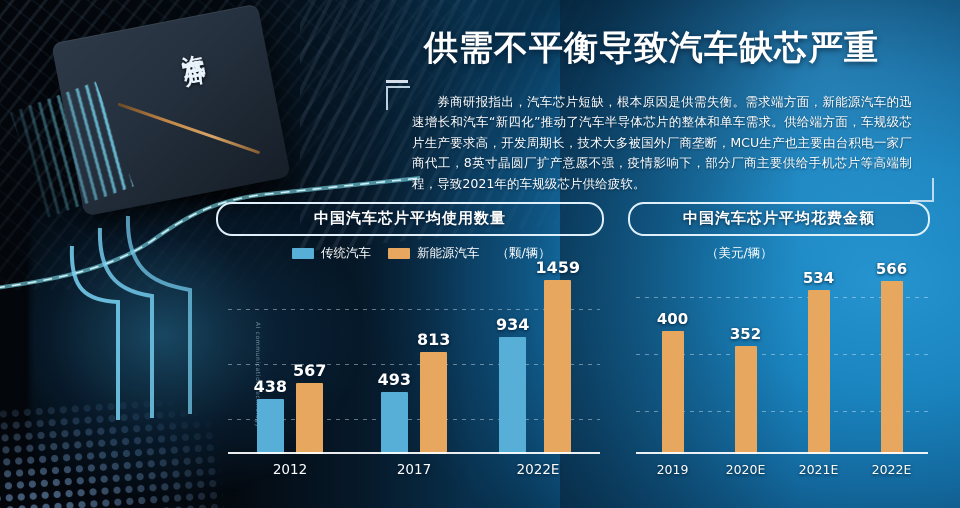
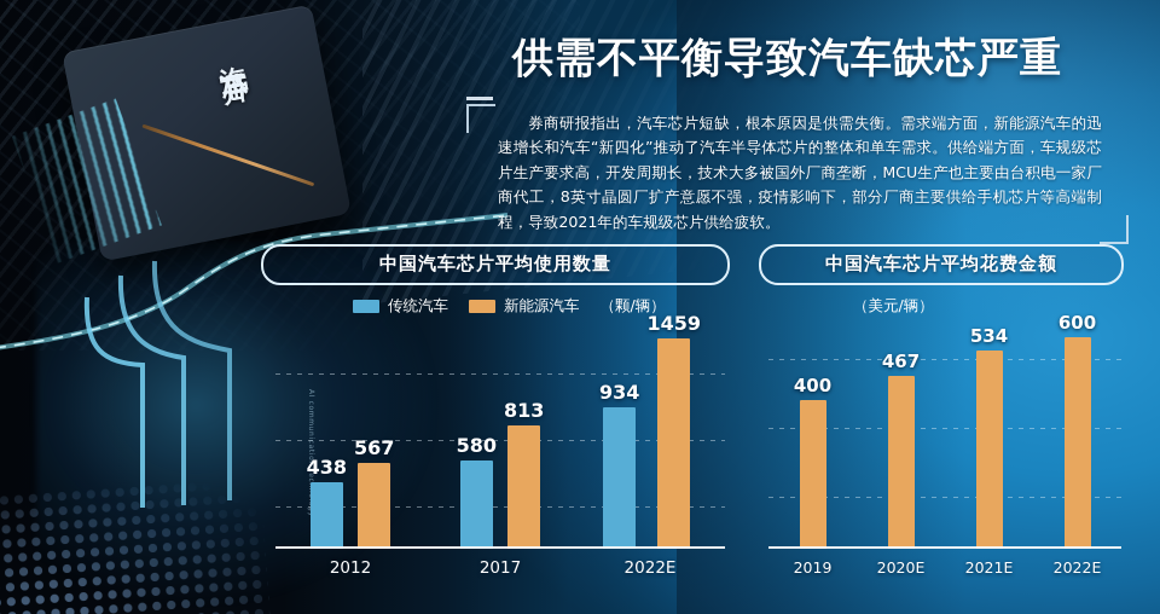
中国汽车芯片平均使用数量/传统汽车/2017: 493 -> 580
中国汽车芯片平均花费金额/2020E: 352 -> 467
中国汽车芯片平均花费金额/2022E: 566 -> 600
